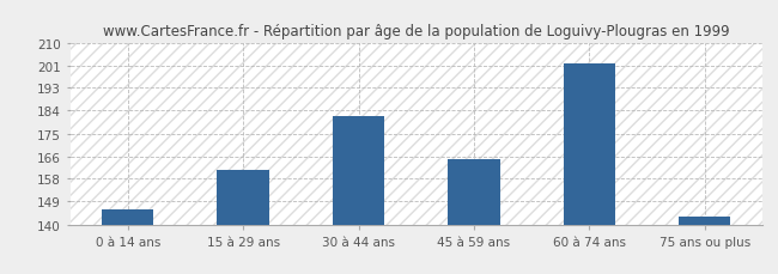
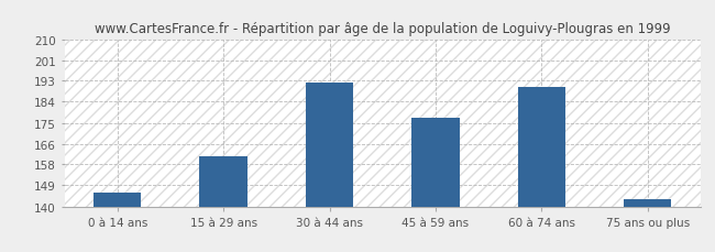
30 à 44 ans: 182 -> 192
45 à 59 ans: 165 -> 177
60 à 74 ans: 202 -> 190
